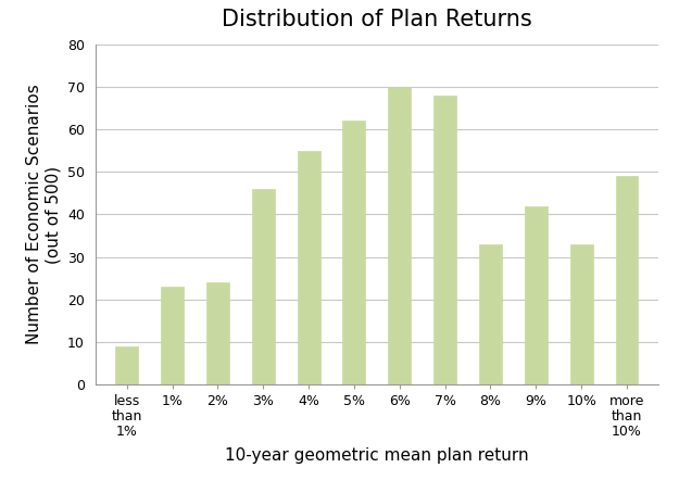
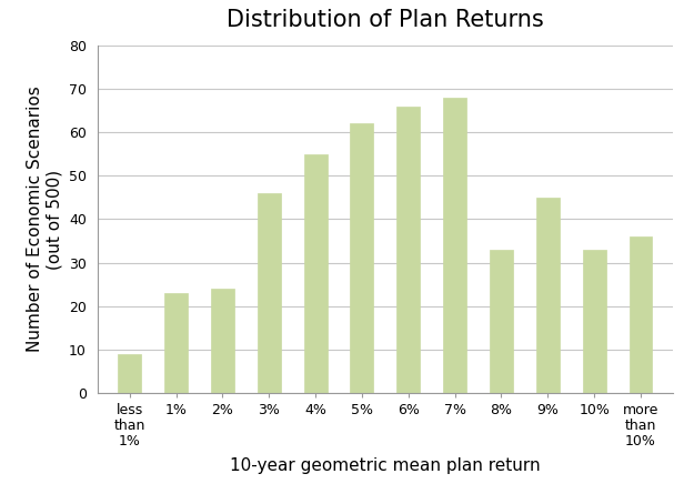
6%: 70 -> 66
9%: 42 -> 45
more than 10%: 49 -> 36
